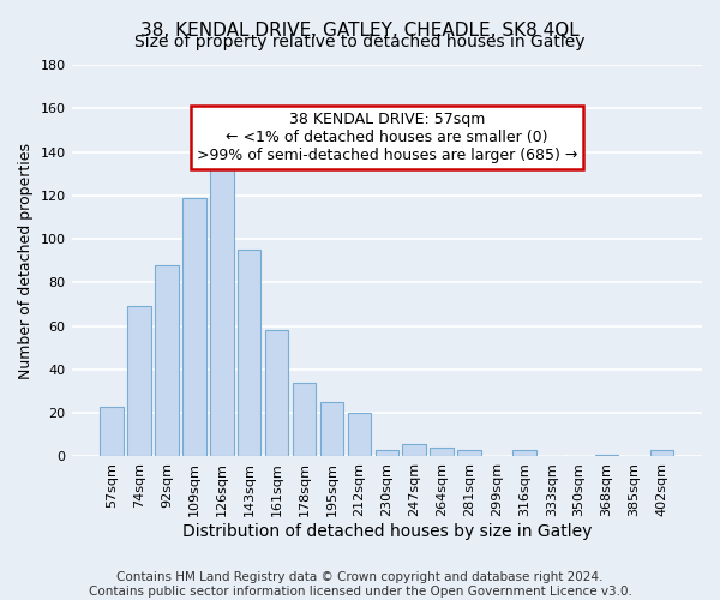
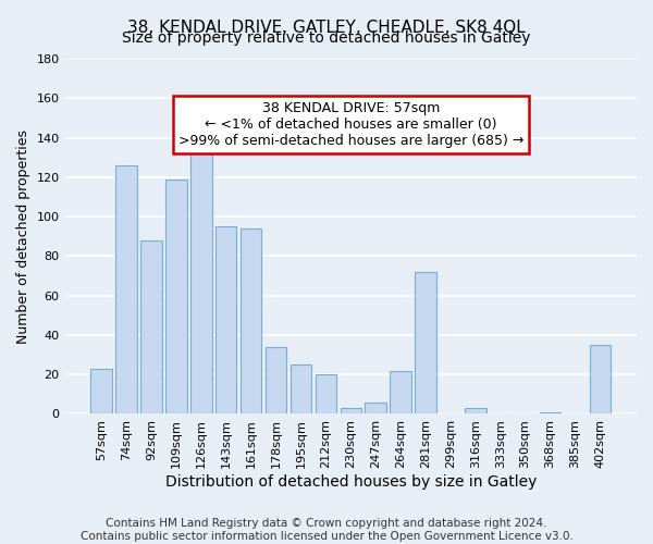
74sqm: 69 -> 126
161sqm: 58 -> 94
264sqm: 4 -> 22
281sqm: 3 -> 72
402sqm: 3 -> 35
